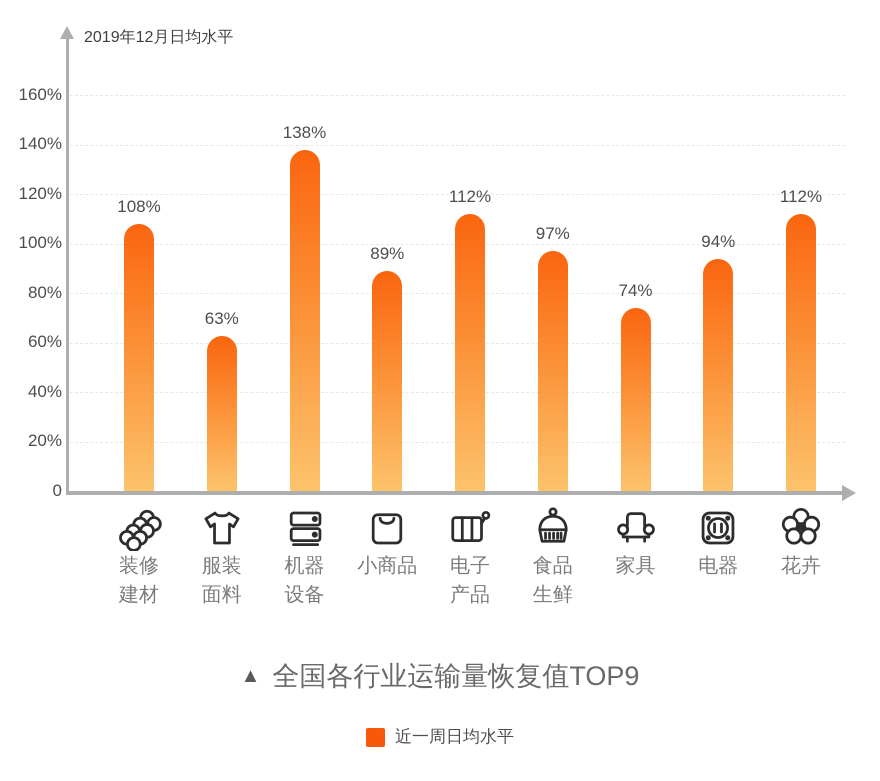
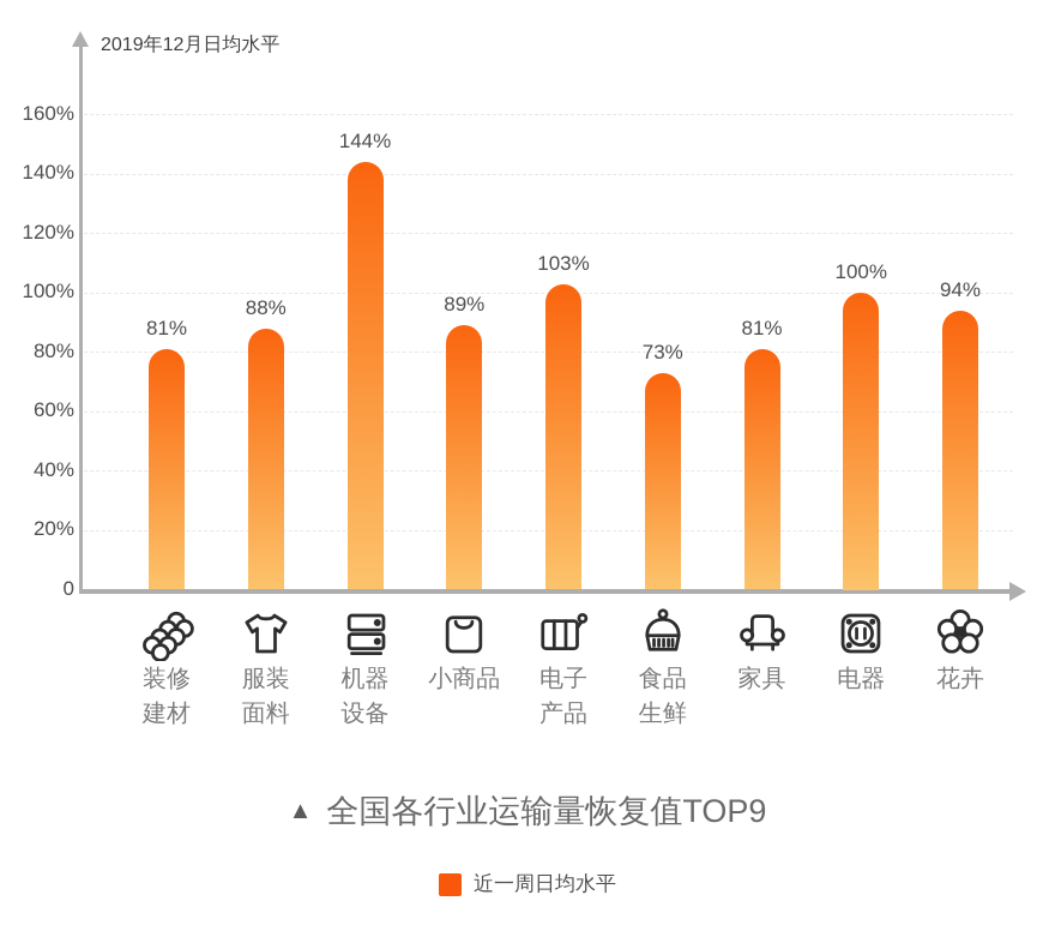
装修建材: 108% -> 81%
服装面料: 63% -> 88%
机器设备: 138% -> 144%
电子产品: 112% -> 103%
食品生鲜: 97% -> 73%
家具: 74% -> 81%
电器: 94% -> 100%
花卉: 112% -> 94%
